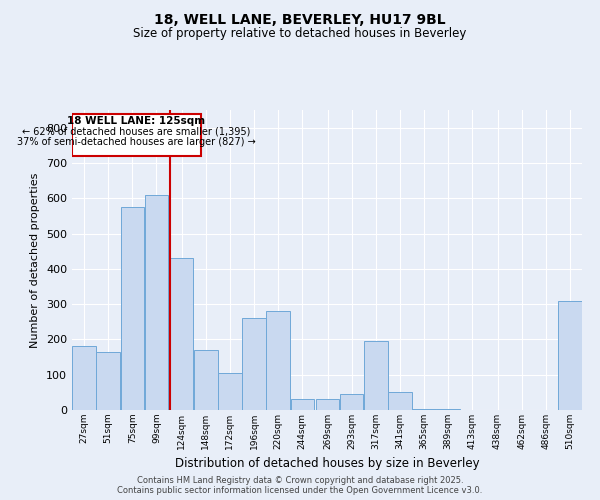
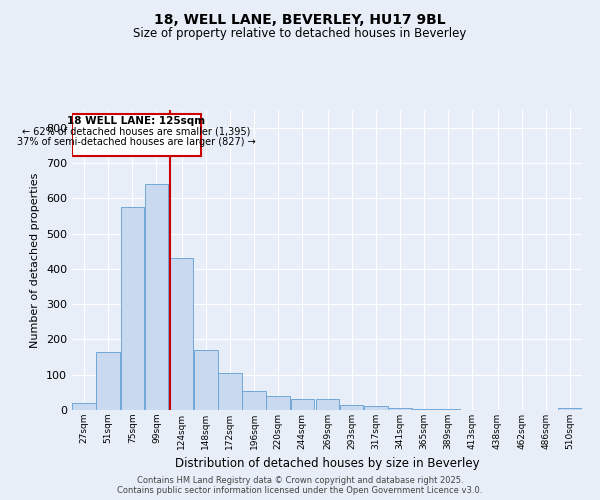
27sqm: 180 -> 20
99sqm: 610 -> 640
196sqm: 260 -> 55
220sqm: 280 -> 40
293sqm: 45 -> 15
317sqm: 195 -> 10
341sqm: 50 -> 5
510sqm: 310 -> 5
